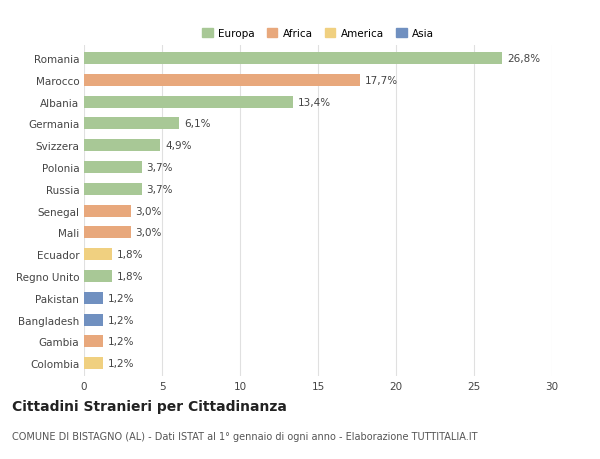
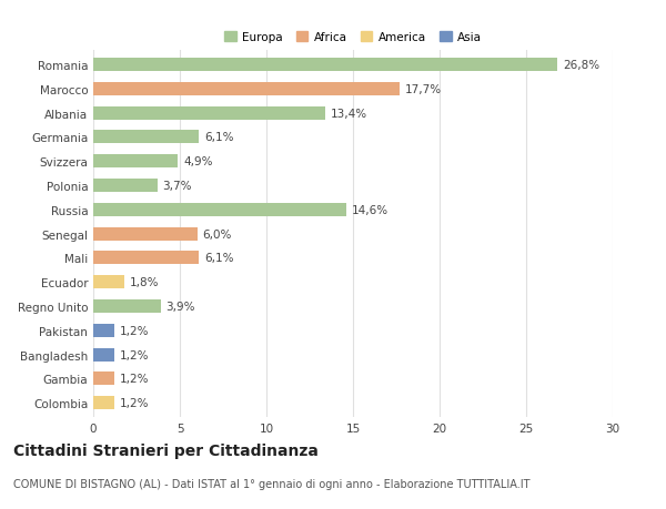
Russia: 3,7% -> 14,6%
Senegal: 3,0% -> 6,0%
Mali: 3,0% -> 6,1%
Regno Unito: 1,8% -> 3,9%
